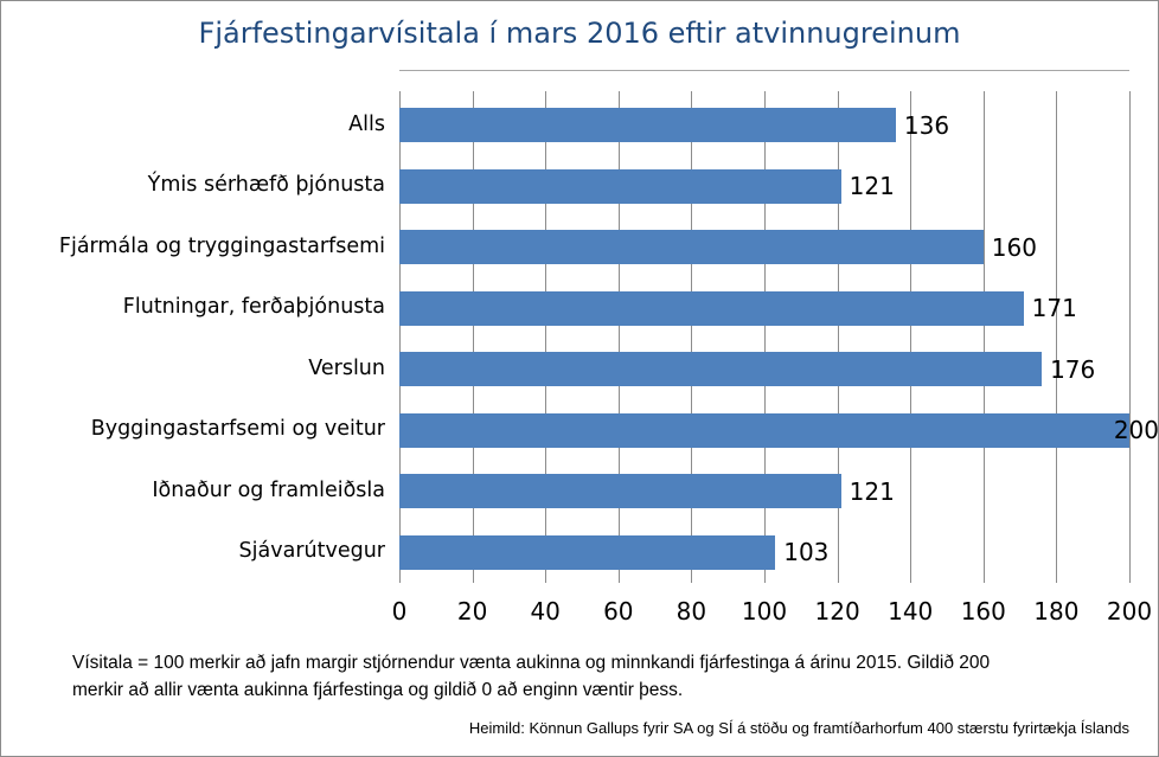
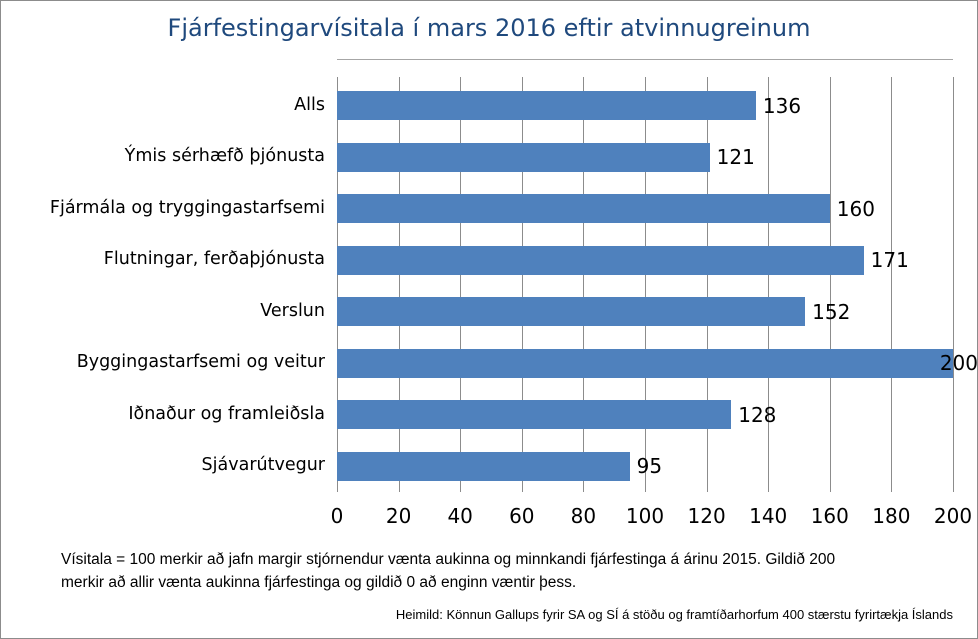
Verslun: 176 -> 152
Iðnaður og framleiðsla: 121 -> 128
Sjávarútvegur: 103 -> 95
